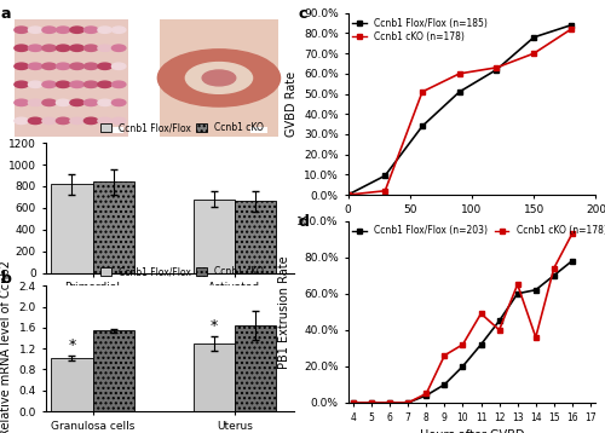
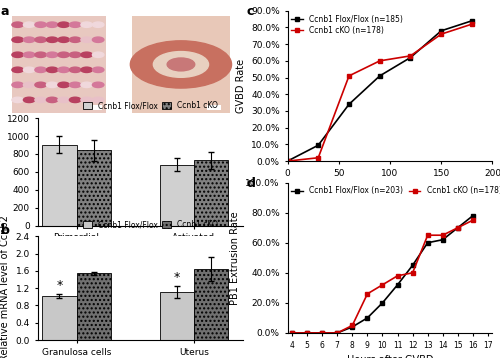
Ccnb1 cKO (n=178)/150: 70% -> 76%
Ccnb1 Flox/Flox/Primordial: 820 -> 900
Ccnb1 cKO/Activated: 660 -> 730
Ccnb1 cKO (n=178)/11: 49% -> 38%
Ccnb1 cKO (n=178)/14: 36% -> 65%
Ccnb1 cKO (n=178)/15: 74% -> 70%
Ccnb1 cKO (n=178)/16: 93% -> 75%
Ccnb1 Flox/Flox/Uterus: 1.30 -> 1.12
